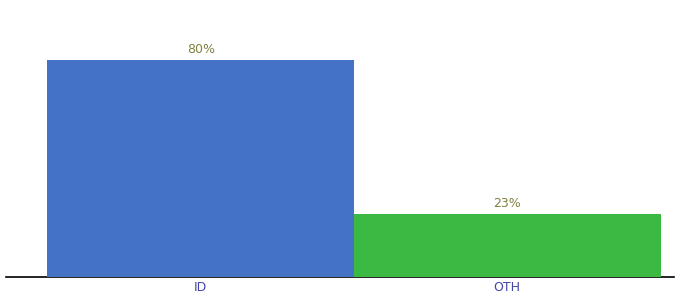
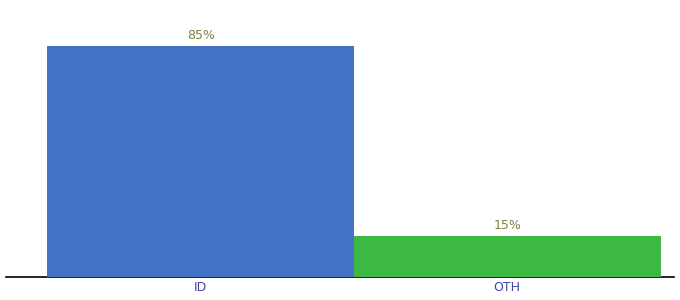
ID: 80% -> 85%
OTH: 23% -> 15%
